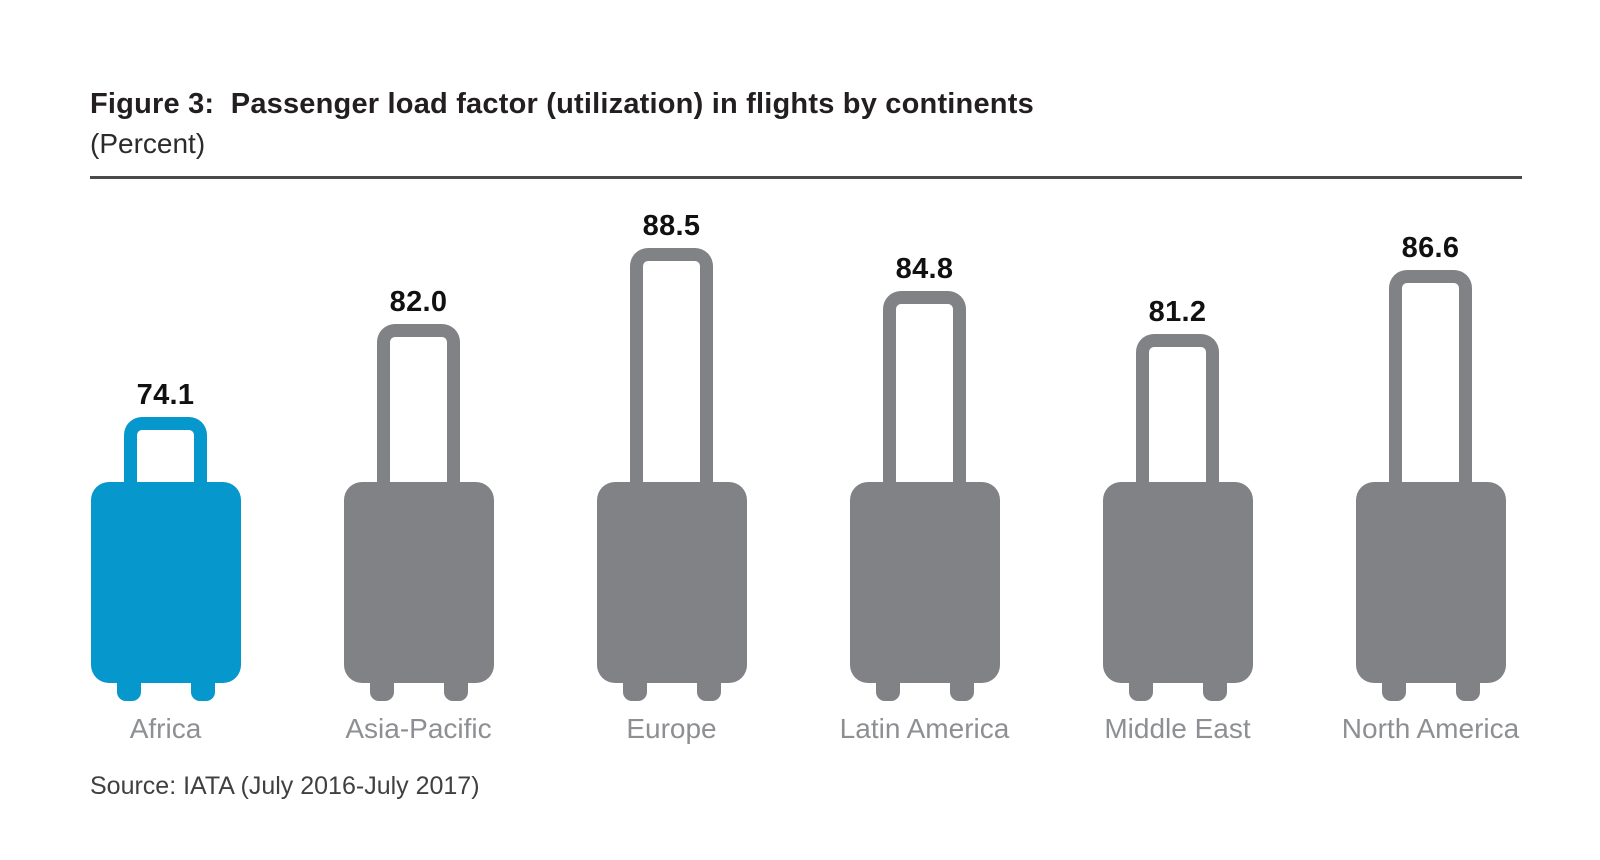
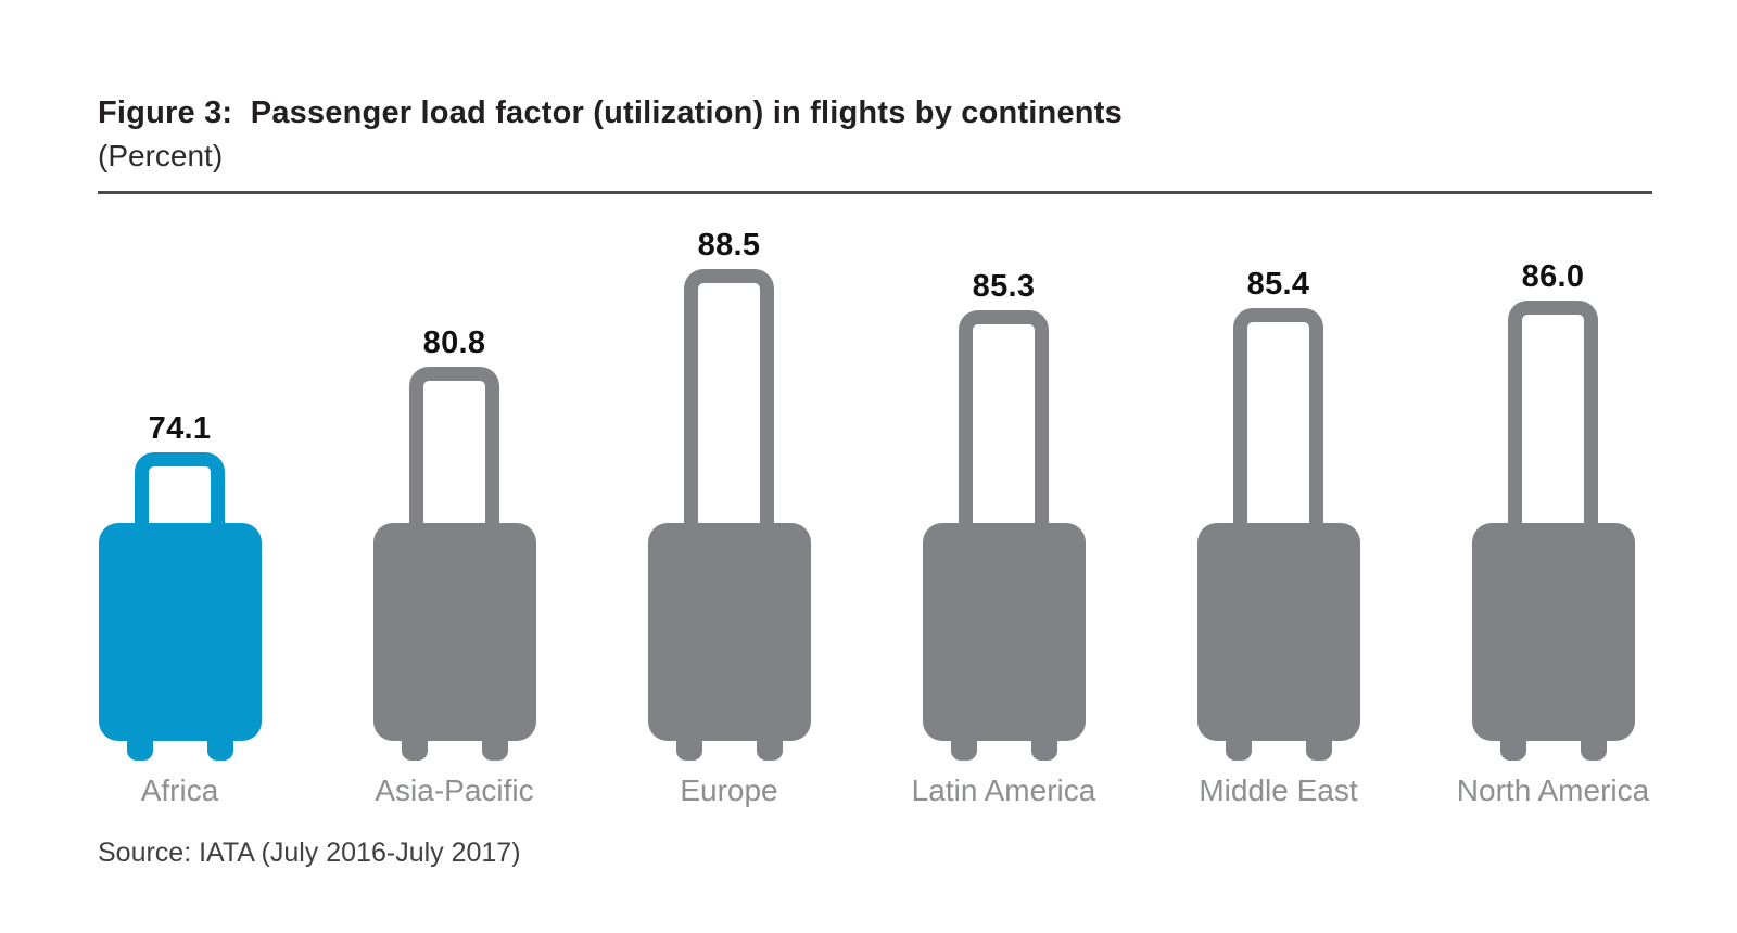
Asia-Pacific: 82.0 -> 80.8
Latin America: 84.8 -> 85.3
Middle East: 81.2 -> 85.4
North America: 86.6 -> 86.0
